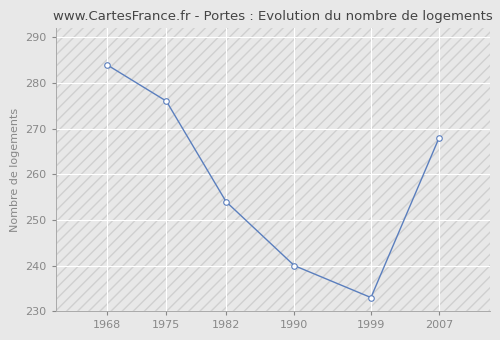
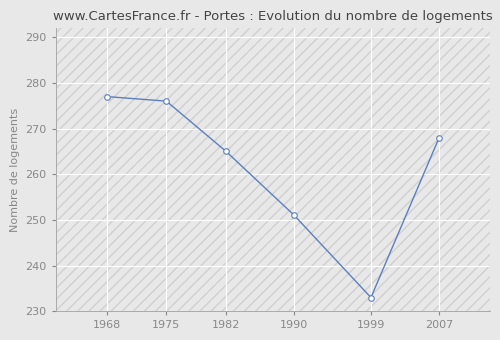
1968: 284 -> 277
1982: 254 -> 265
1990: 240 -> 251
